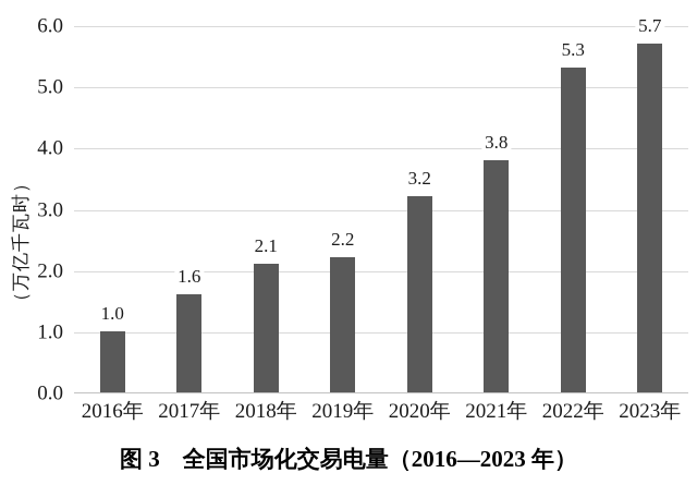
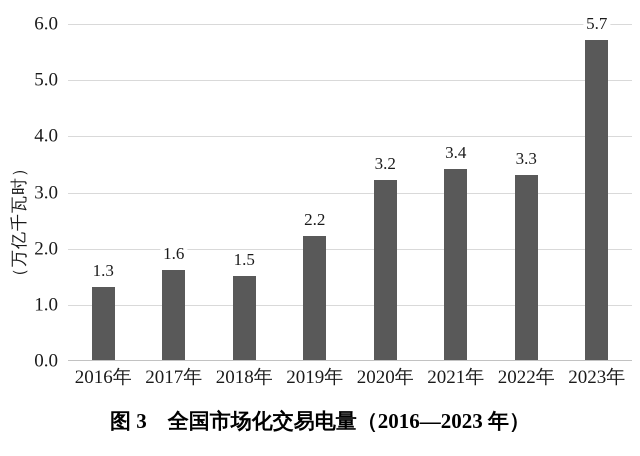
2016年: 1.0 -> 1.3
2018年: 2.1 -> 1.5
2021年: 3.8 -> 3.4
2022年: 5.3 -> 3.3
